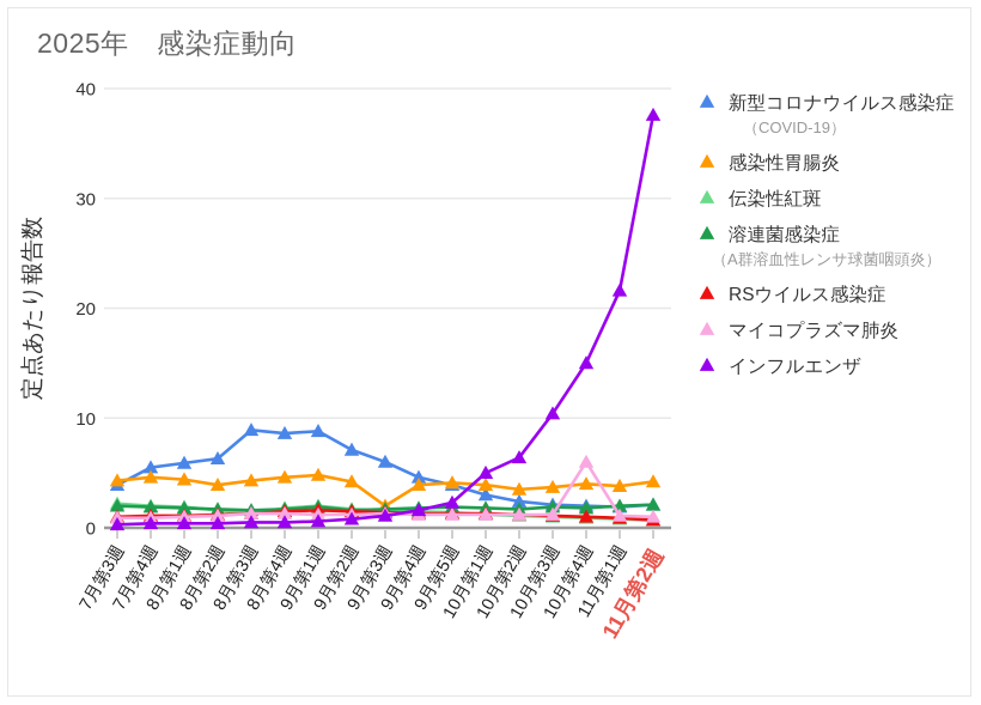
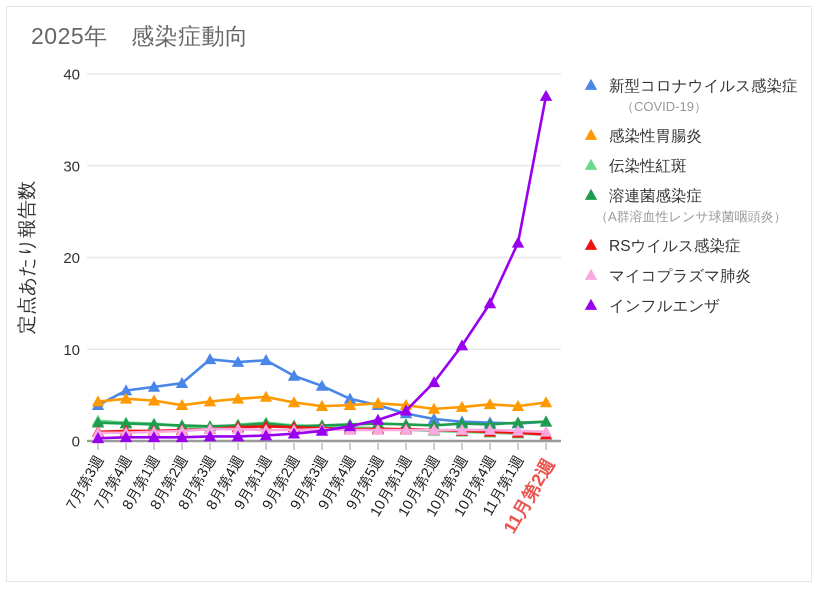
感染性胃腸炎/9月第3週: 2 -> 4
インフルエンザ/10月第1週: 5 -> 3
マイコプラズマ肺炎/10月第4週: 6 -> 1
